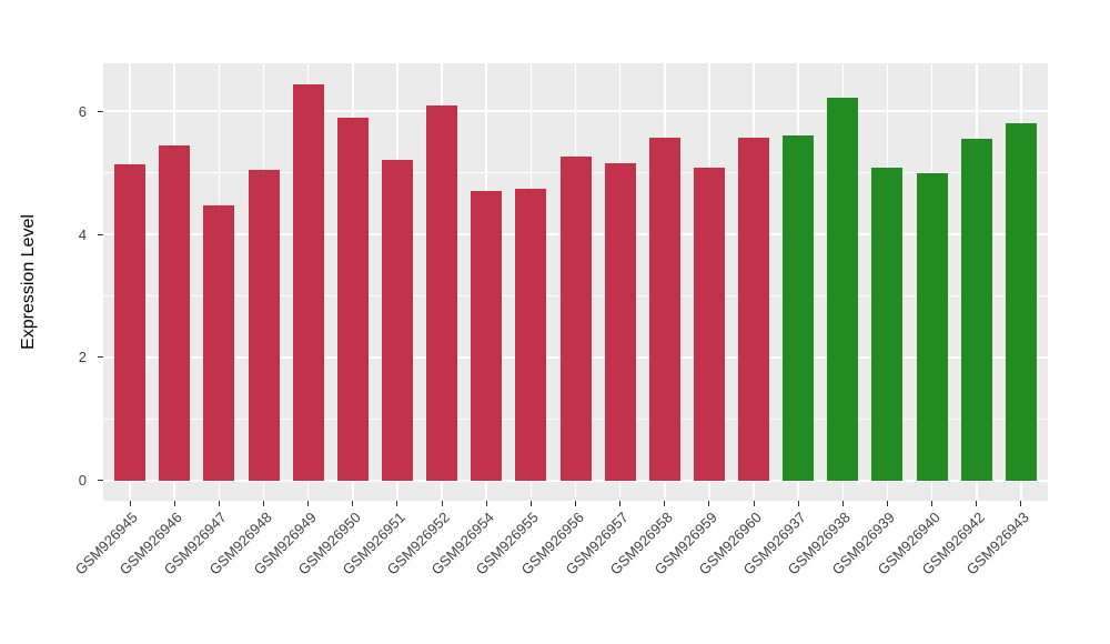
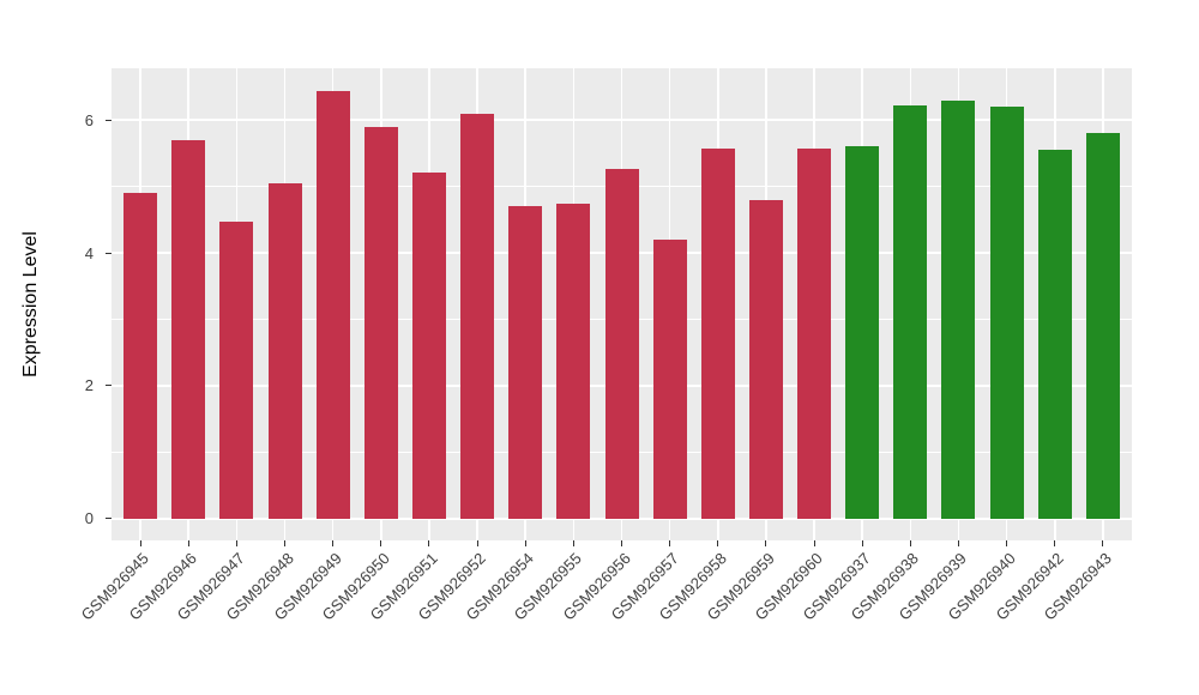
GSM926945: 5.1 -> 4.9
GSM926946: 5.4 -> 5.7
GSM926957: 5.2 -> 4.2
GSM926959: 5.1 -> 4.8
GSM926939: 5.1 -> 6.3
GSM926940: 5.0 -> 6.2
